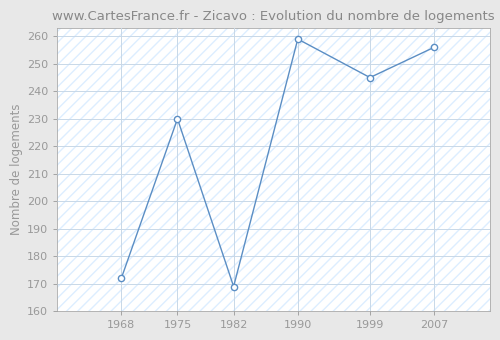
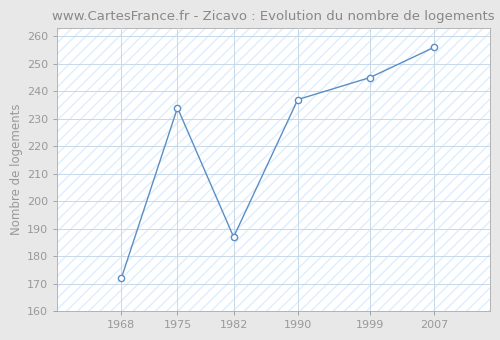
1975: 230 -> 234
1982: 169 -> 187
1990: 259 -> 237
